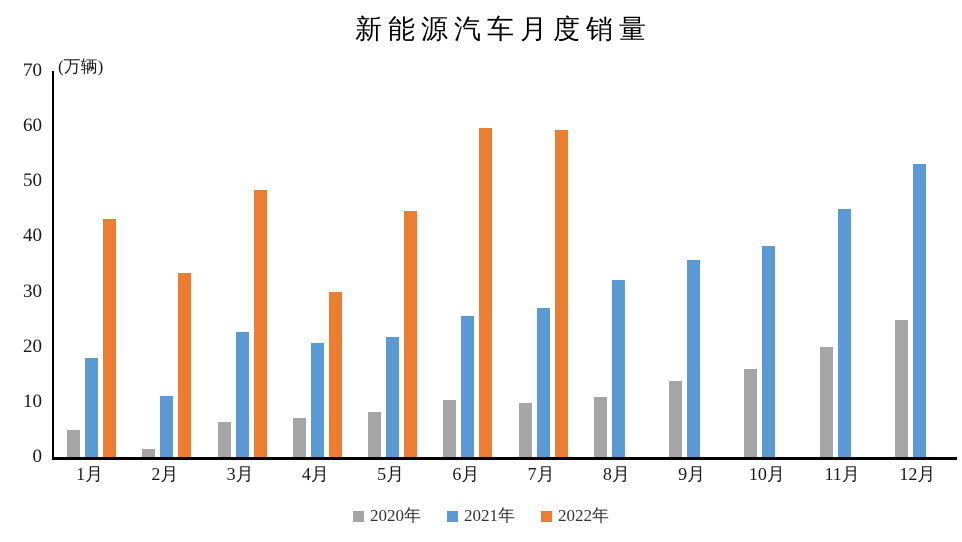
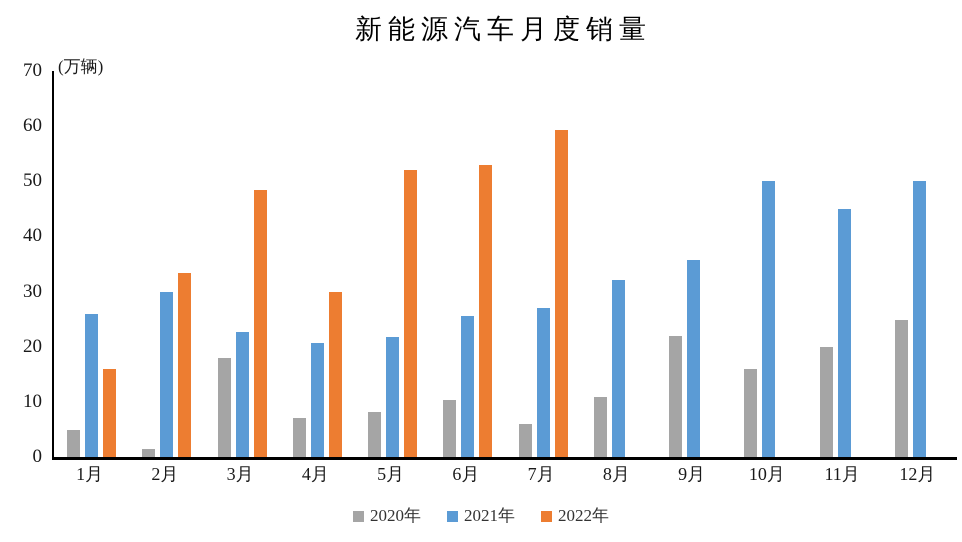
2021年/1月: 18 -> 26
2022年/1月: 43 -> 16
2021年/2月: 11 -> 30
2020年/3月: 6 -> 18
2022年/5月: 45 -> 52
2022年/6月: 60 -> 53
2020年/7月: 10 -> 6
2020年/9月: 14 -> 22
2021年/10月: 38 -> 50
2021年/12月: 53 -> 50
